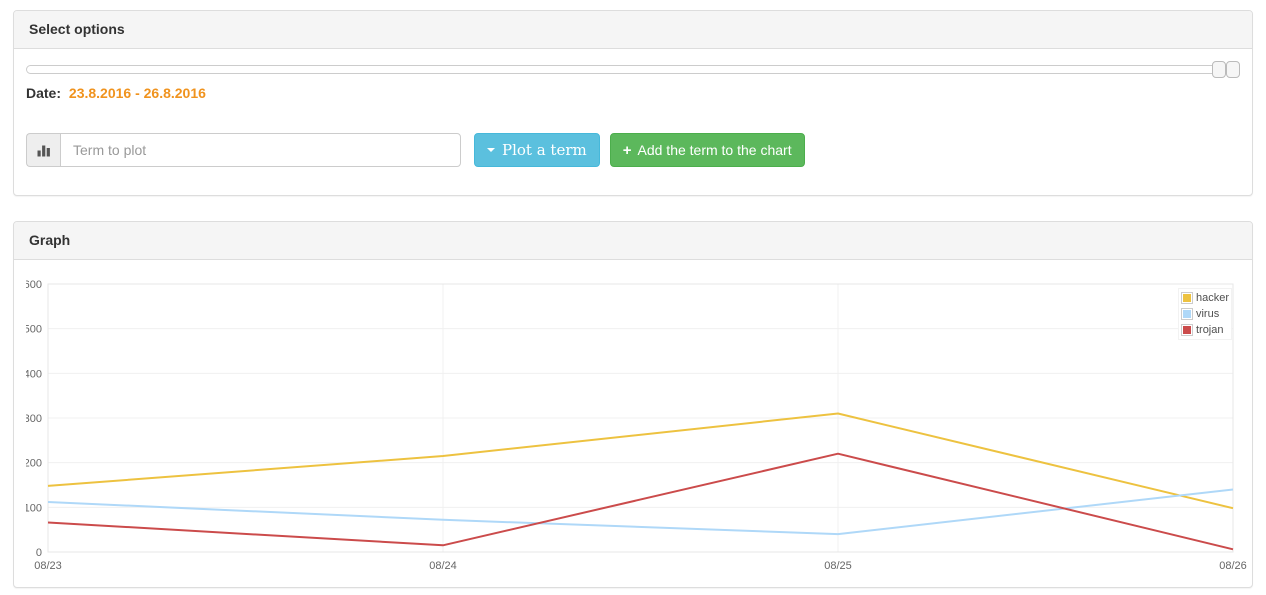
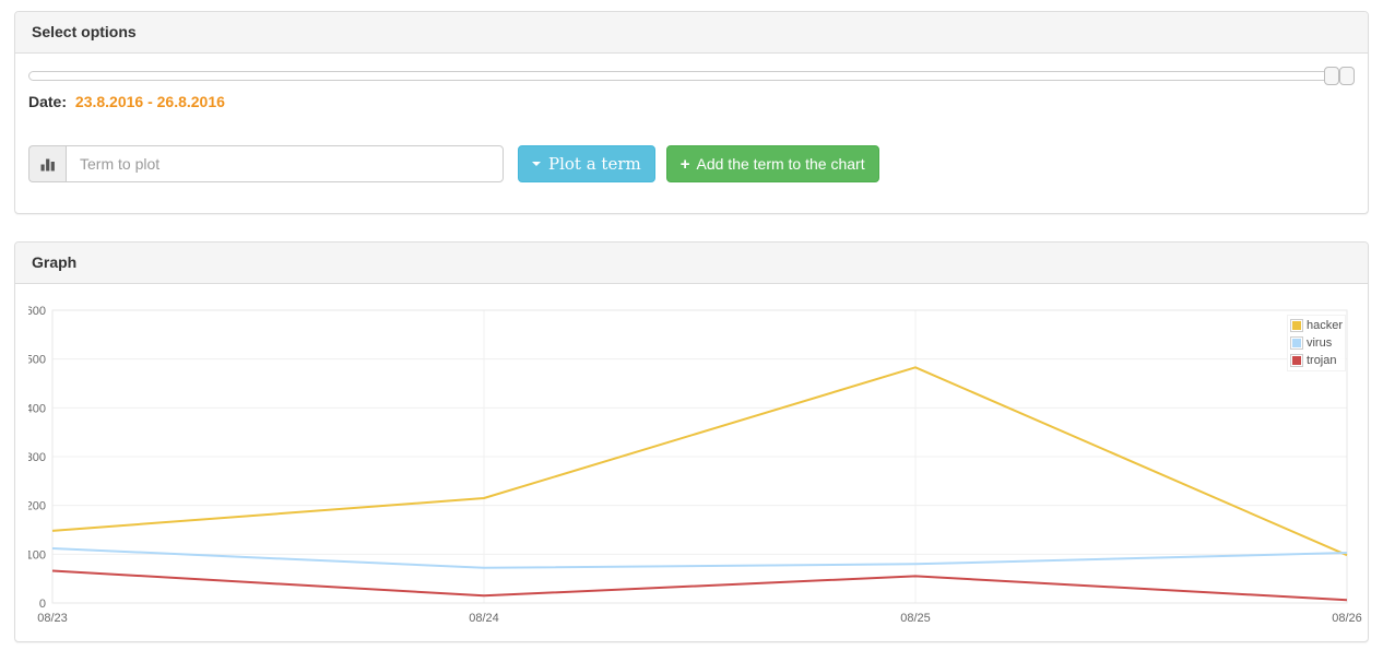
hacker/08/25: 310 -> 480
virus/08/25: 40 -> 80
trojan/08/25: 220 -> 60
virus/08/26: 140 -> 100
